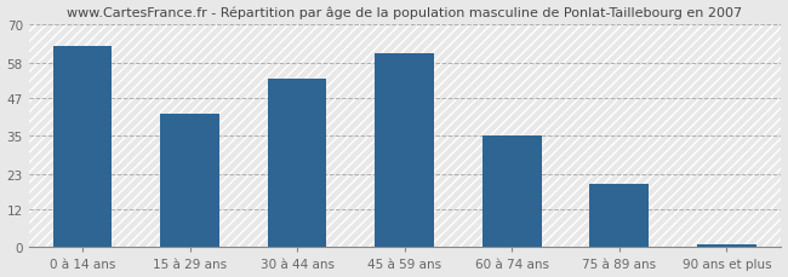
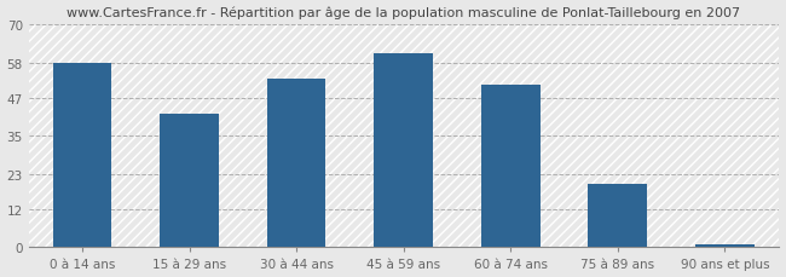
0 à 14 ans: 63 -> 58
60 à 74 ans: 35 -> 51
